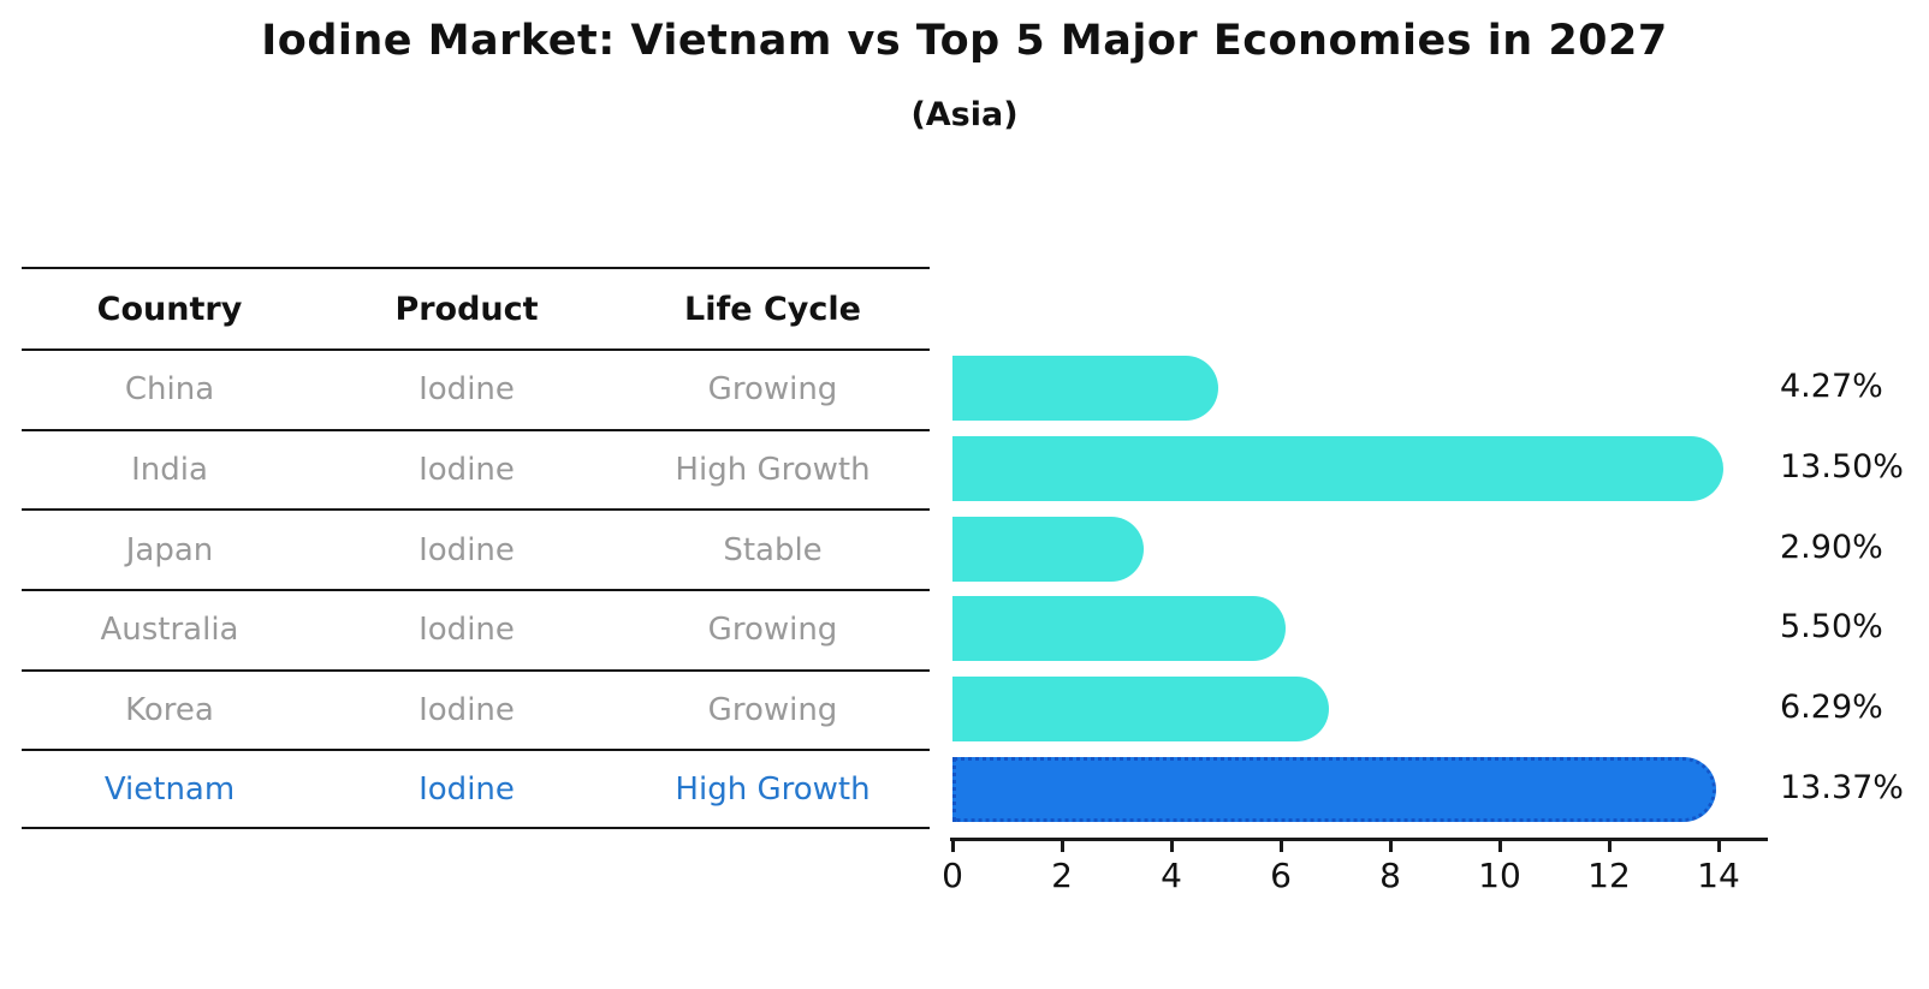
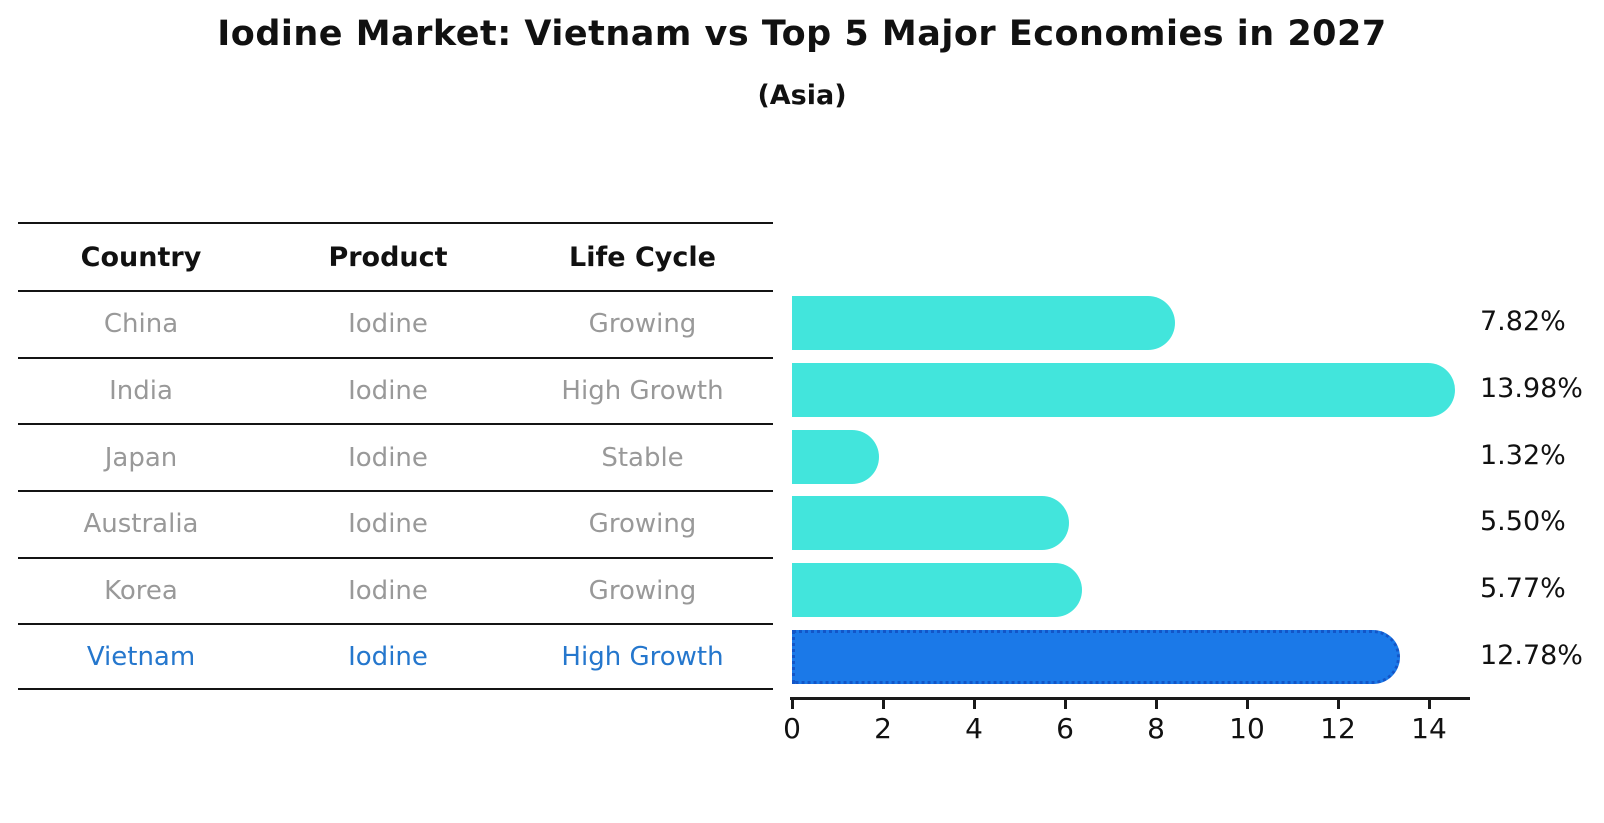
China: 4.27% -> 7.82%
India: 13.50% -> 13.98%
Japan: 2.90% -> 1.32%
Korea: 6.29% -> 5.77%
Vietnam: 13.37% -> 12.78%
